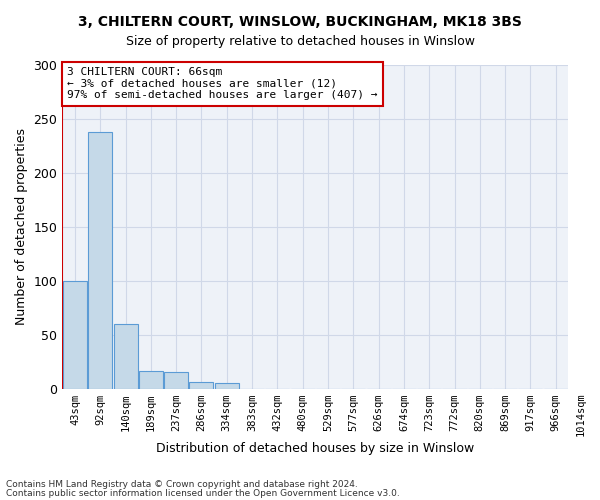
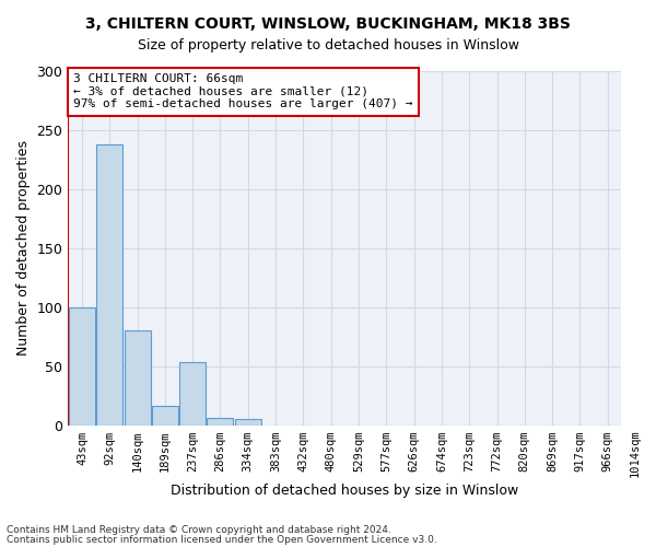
140sqm: 60 -> 80
237sqm: 15 -> 53
